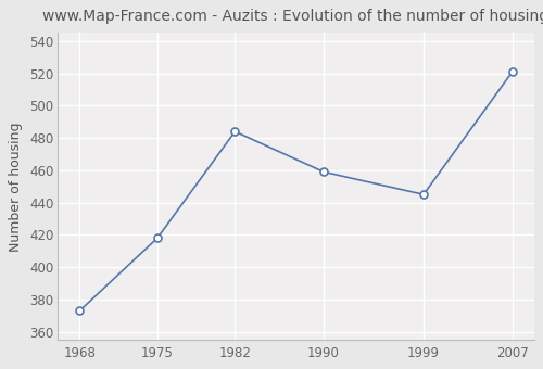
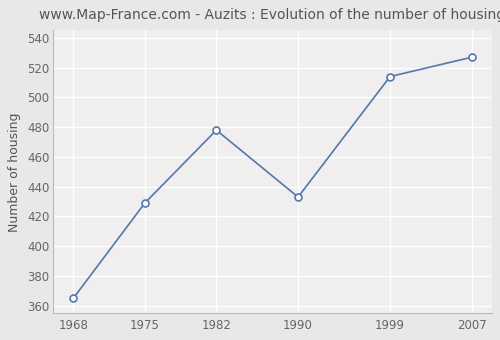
1968: 373 -> 365
1975: 418 -> 429
1982: 484 -> 478
1990: 459 -> 433
1999: 445 -> 514
2007: 521 -> 527
